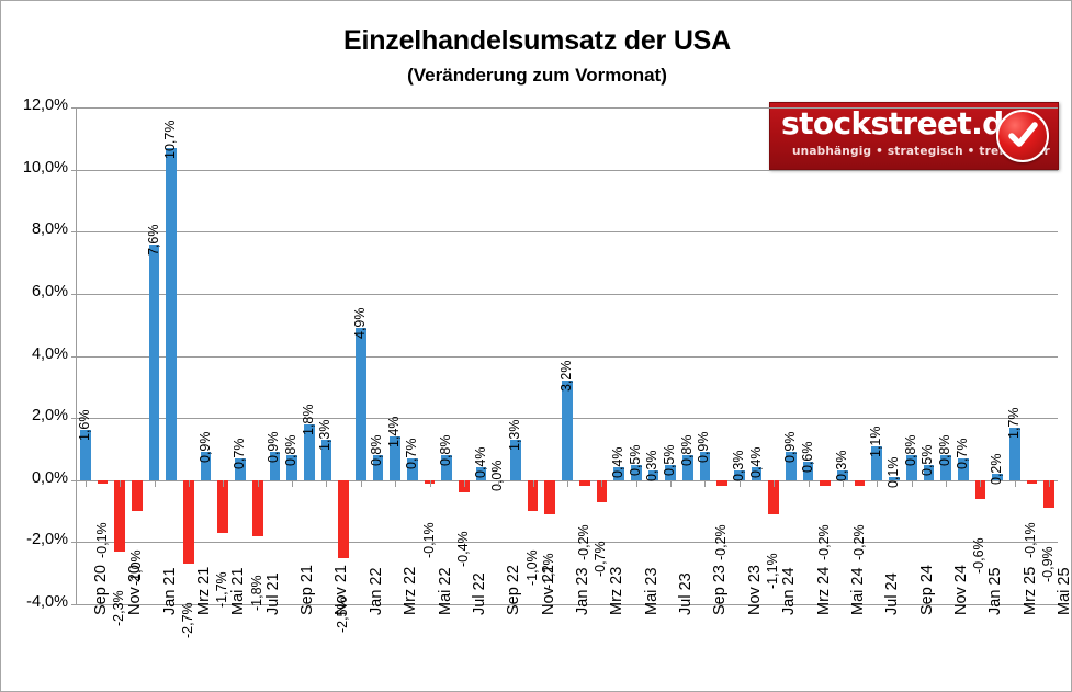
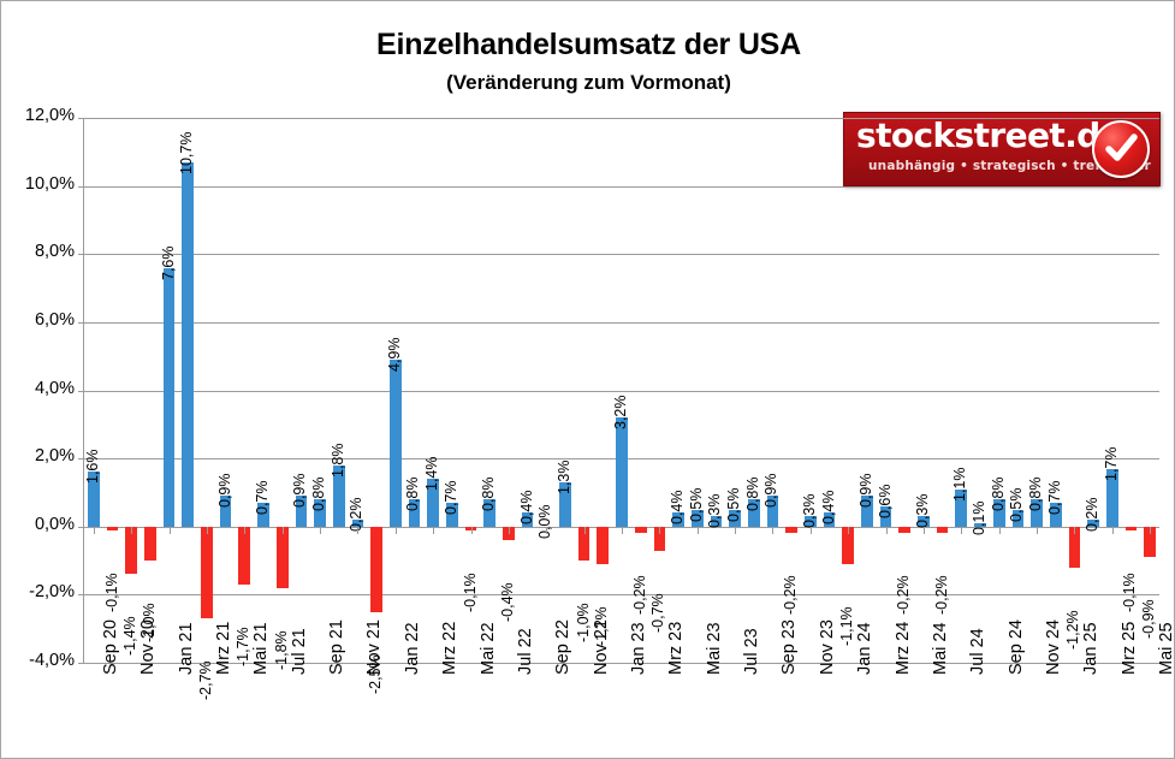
Nov 20: -2,3% -> -1,4%
Nov 21: 1,3% -> 0,2%
Jan 25: -0,6% -> -1,2%
